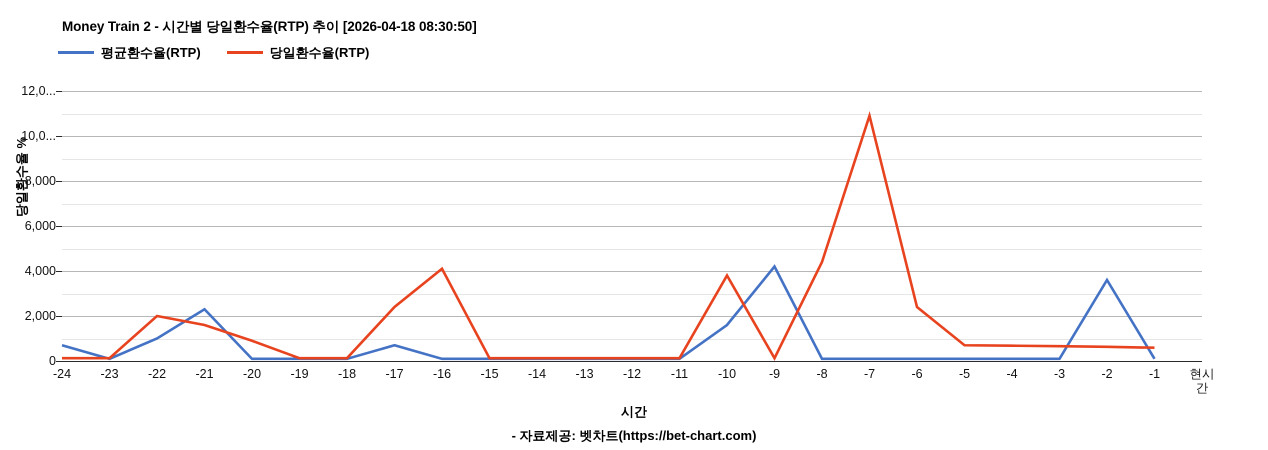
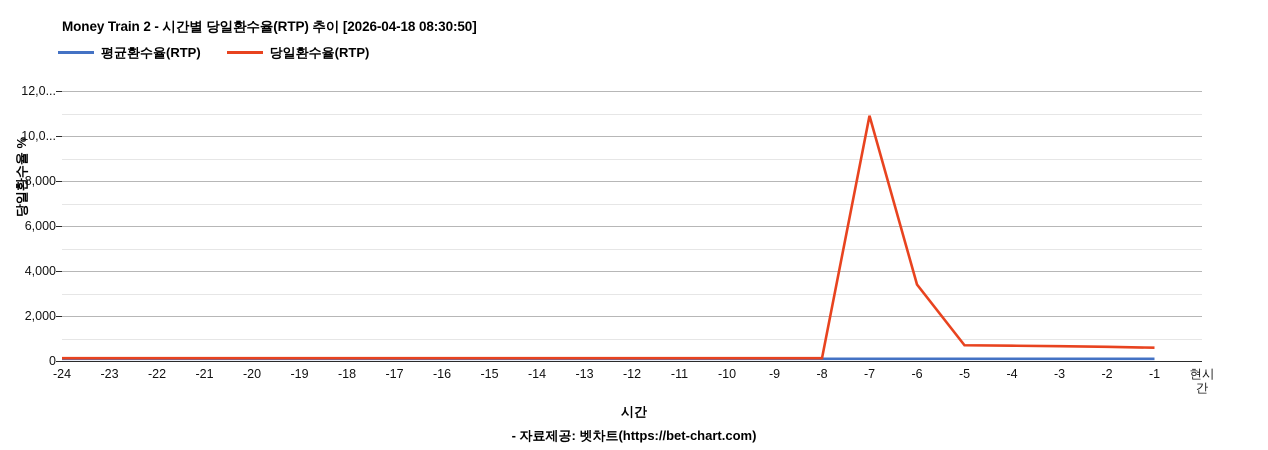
평균환수율(RTP)/-24: 700 -> 100
평균환수율(RTP)/-22: 1000 -> 100
당일환수율(RTP)/-22: 2000 -> 100
평균환수율(RTP)/-21: 2300 -> 100
당일환수율(RTP)/-21: 1600 -> 100
당일환수율(RTP)/-20: 900 -> 100
평균환수율(RTP)/-17: 700 -> 100
당일환수율(RTP)/-17: 2400 -> 100
당일환수율(RTP)/-16: 4100 -> 100
평균환수율(RTP)/-10: 1600 -> 100
당일환수율(RTP)/-10: 3800 -> 100
평균환수율(RTP)/-9: 4200 -> 100
당일환수율(RTP)/-8: 4400 -> 100
당일환수율(RTP)/-6: 2400 -> 3400
평균환수율(RTP)/-2: 3600 -> 100
